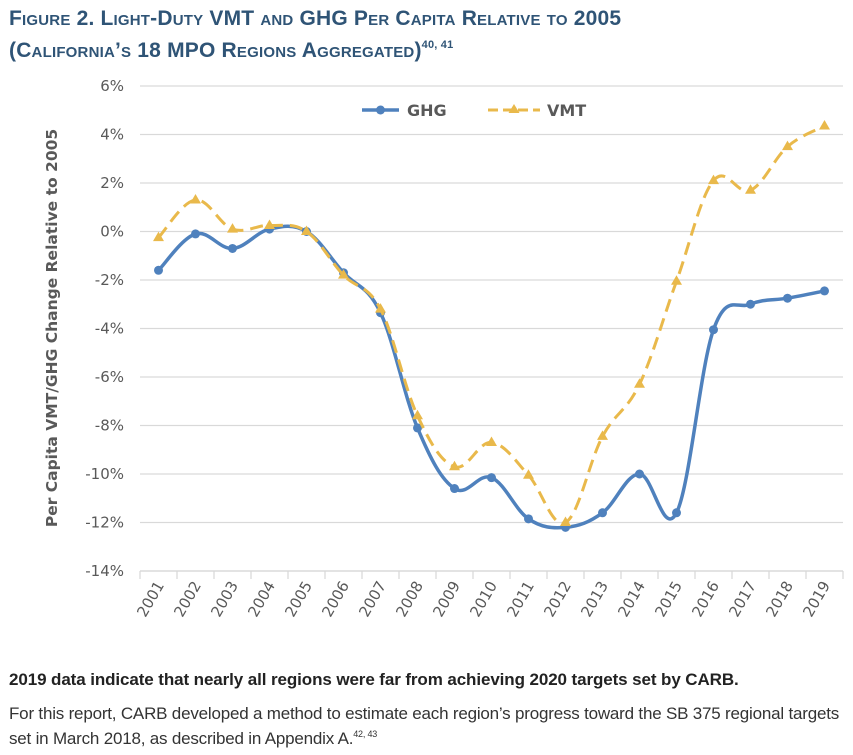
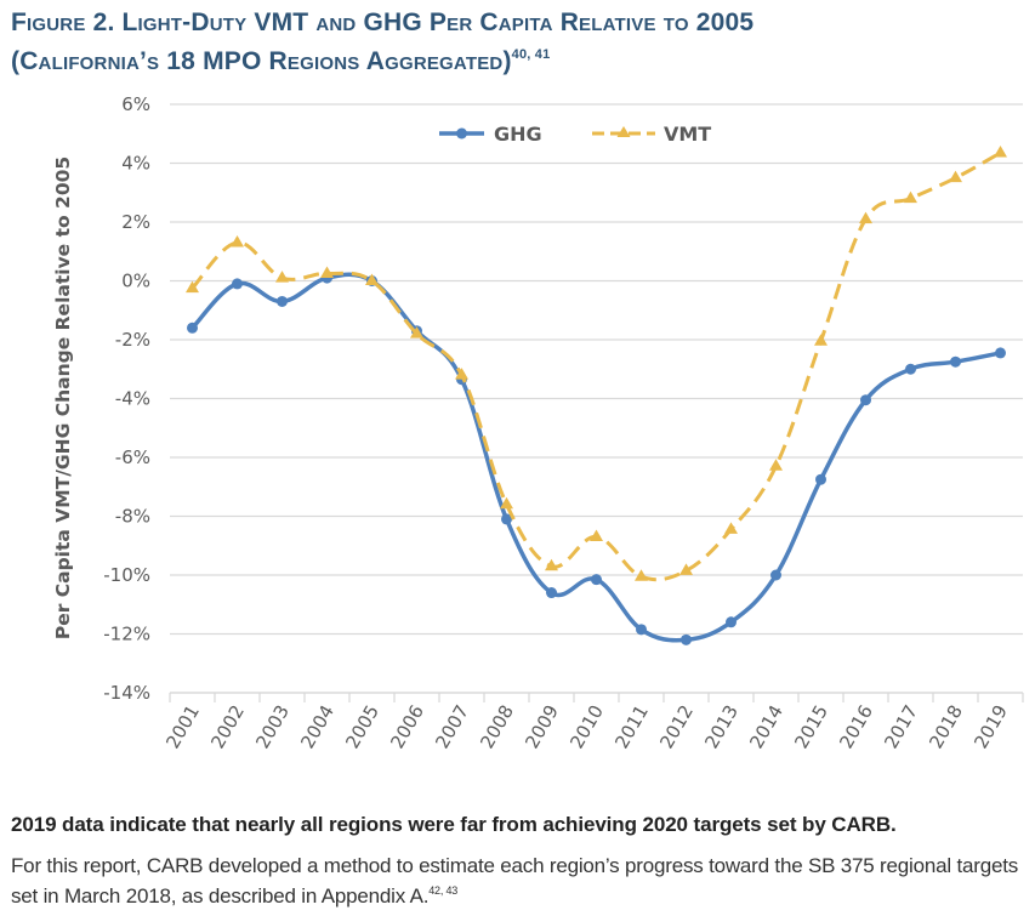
VMT/2012: -12.0% -> -9.8%
GHG/2015: -11.6% -> -6.8%
VMT/2017: 1.7% -> 2.8%
